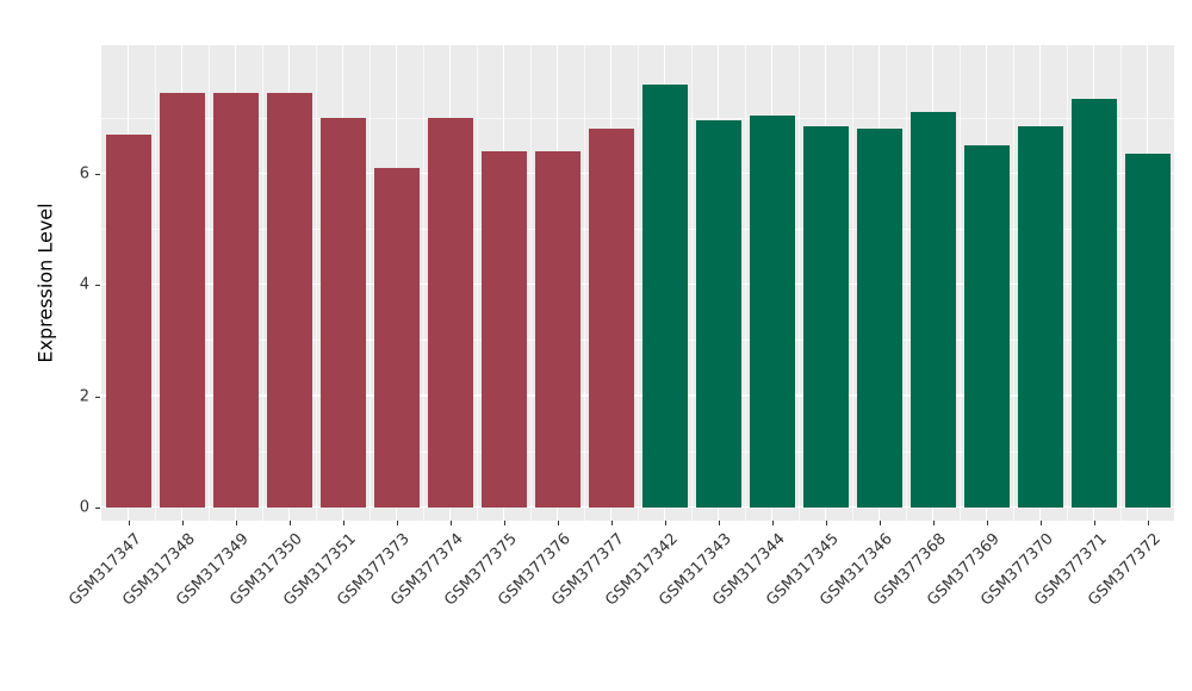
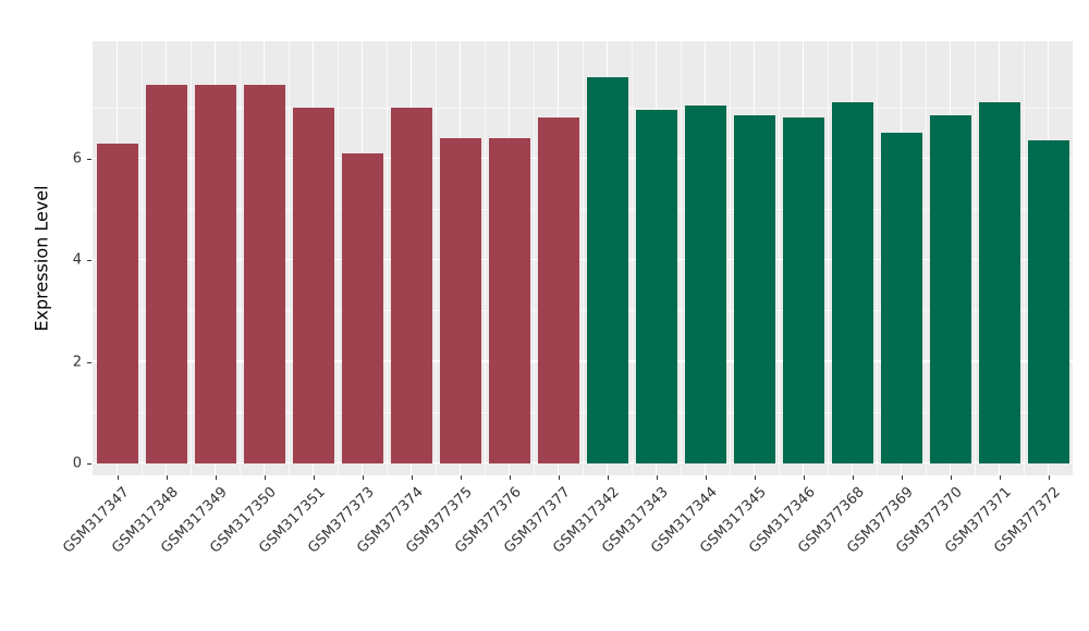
GSM317347: 6.7 -> 6.3
GSM377371: 7.3 -> 7.1
